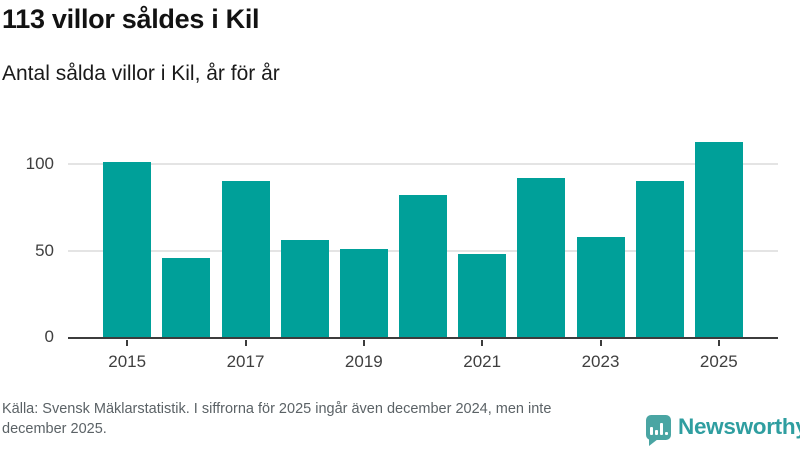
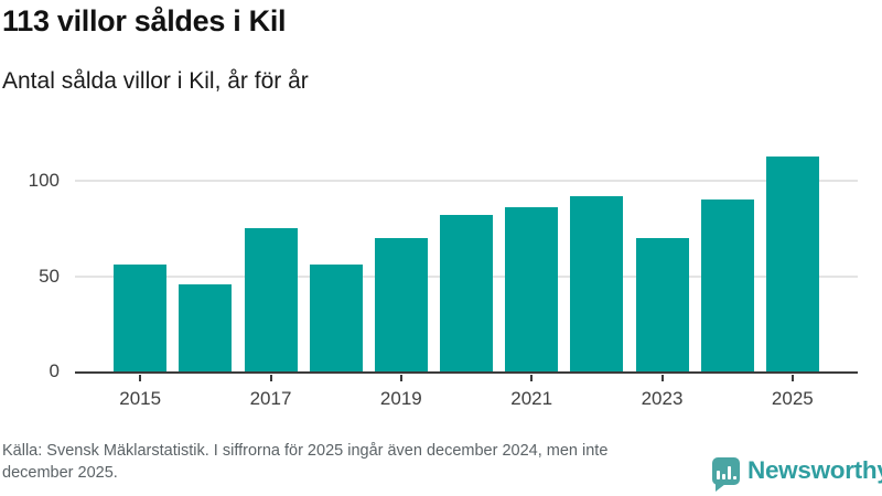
2015: 101 -> 56
2017: 90 -> 75
2019: 51 -> 70
2021: 48 -> 86
2023: 58 -> 70
